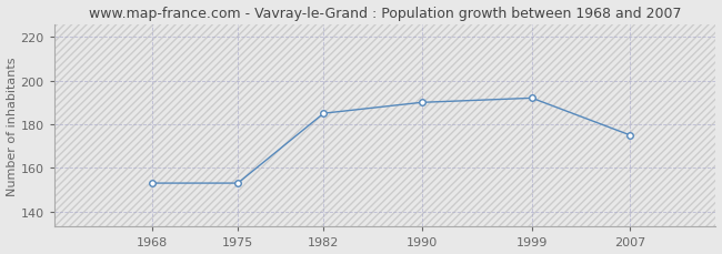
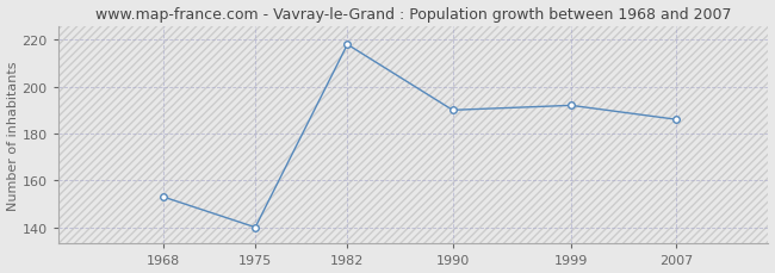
1975: 153 -> 140
1982: 185 -> 218
2007: 175 -> 186
